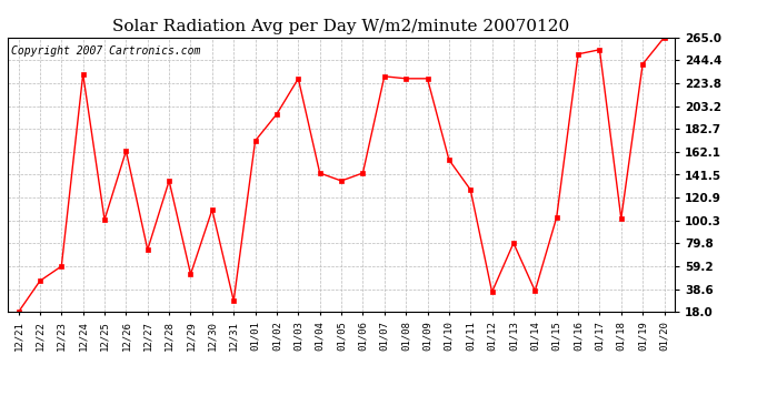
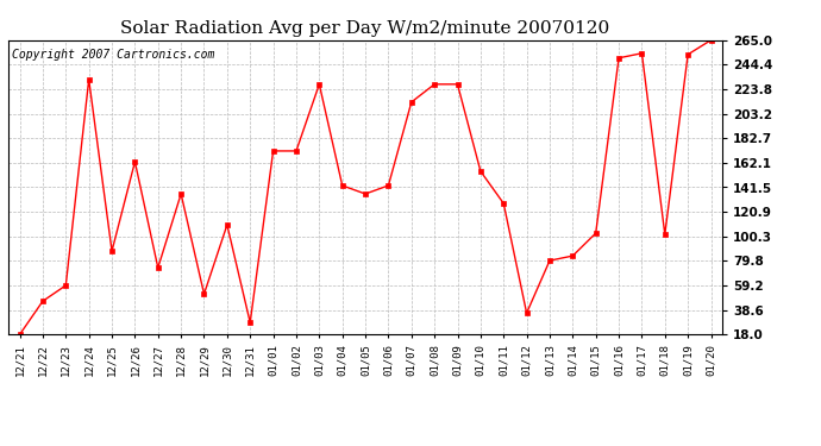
12/25: 101 -> 88
01/02: 196 -> 172
01/07: 230 -> 213
01/14: 37 -> 84
01/19: 241 -> 253
